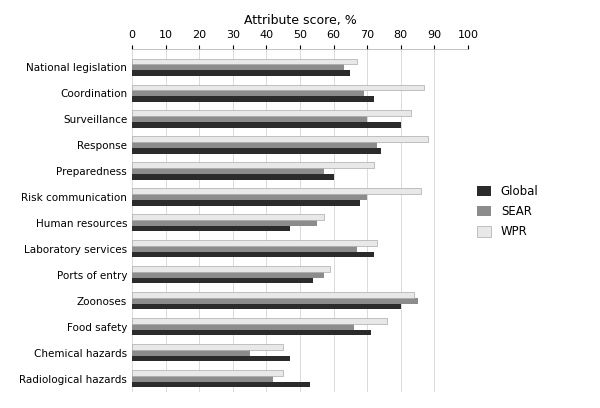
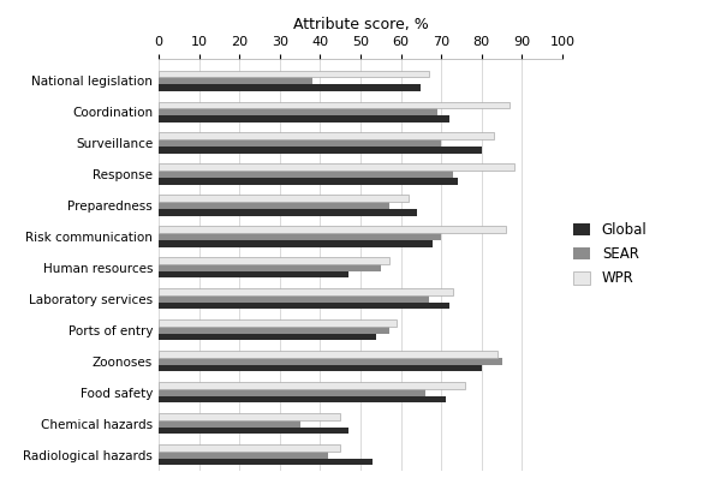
SEAR/National legislation: 63 -> 38
WPR/Preparedness: 72 -> 62
Global/Preparedness: 60 -> 64
